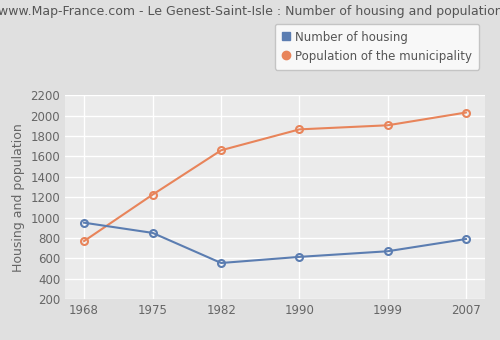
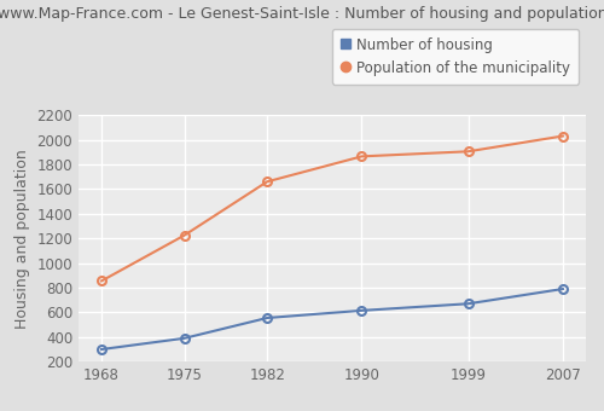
Number of housing/1968: 950 -> 300
Population of the municipality/1968: 770 -> 860
Number of housing/1975: 850 -> 390
